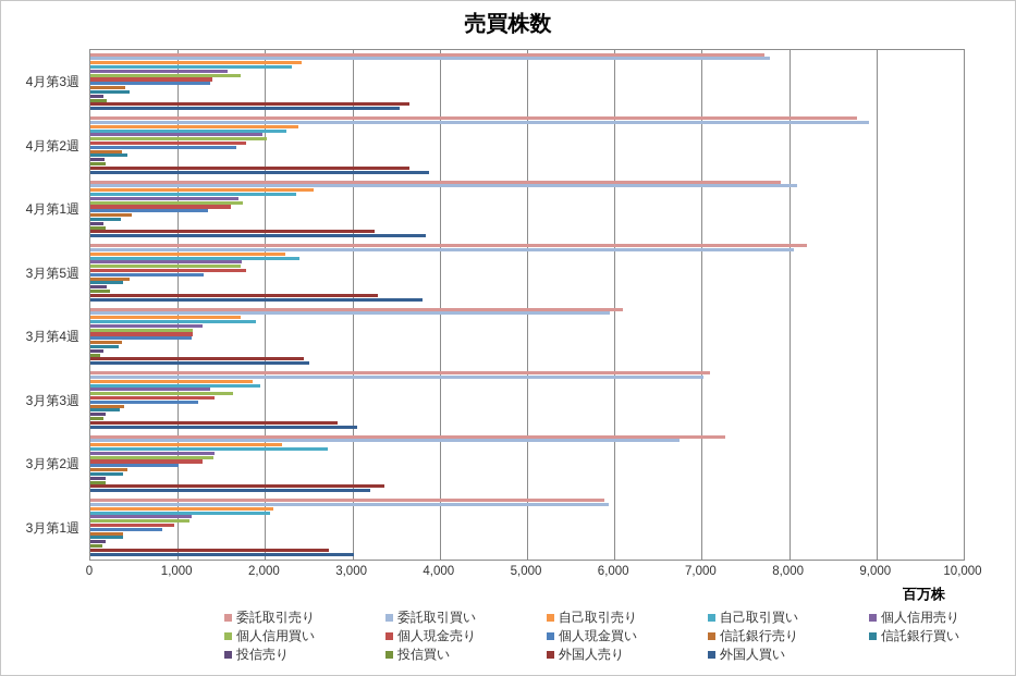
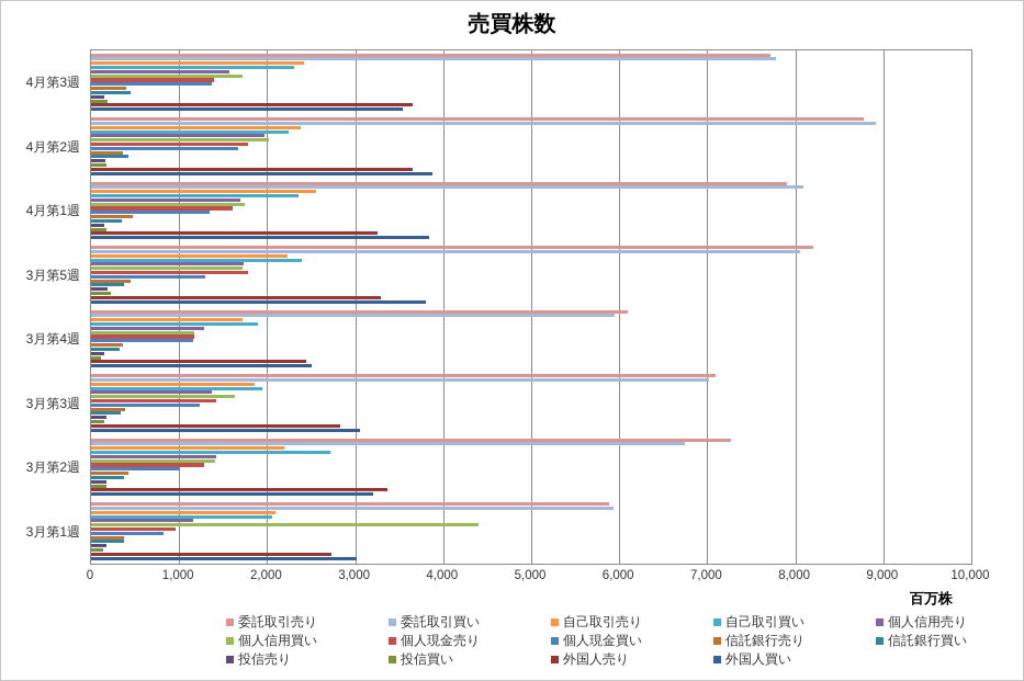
個人信用買い/3月第1週: 1100 -> 4400
